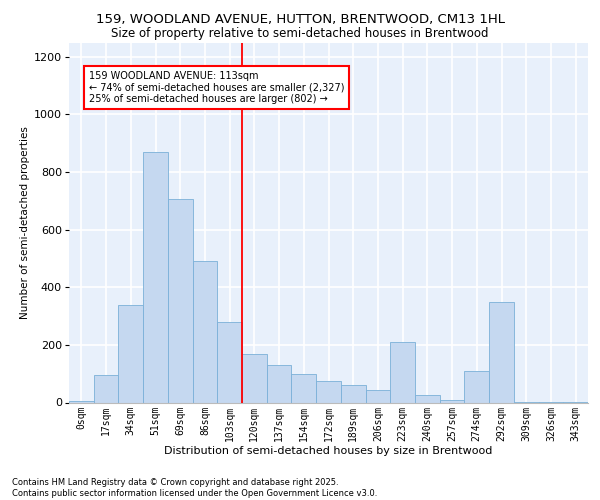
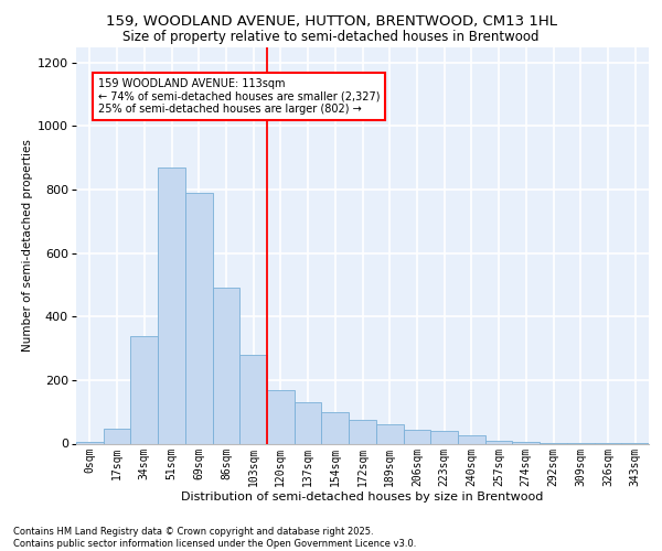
17sqm: 95 -> 48
69sqm: 705 -> 790
223sqm: 210 -> 40
274sqm: 110 -> 5
292sqm: 350 -> 1
